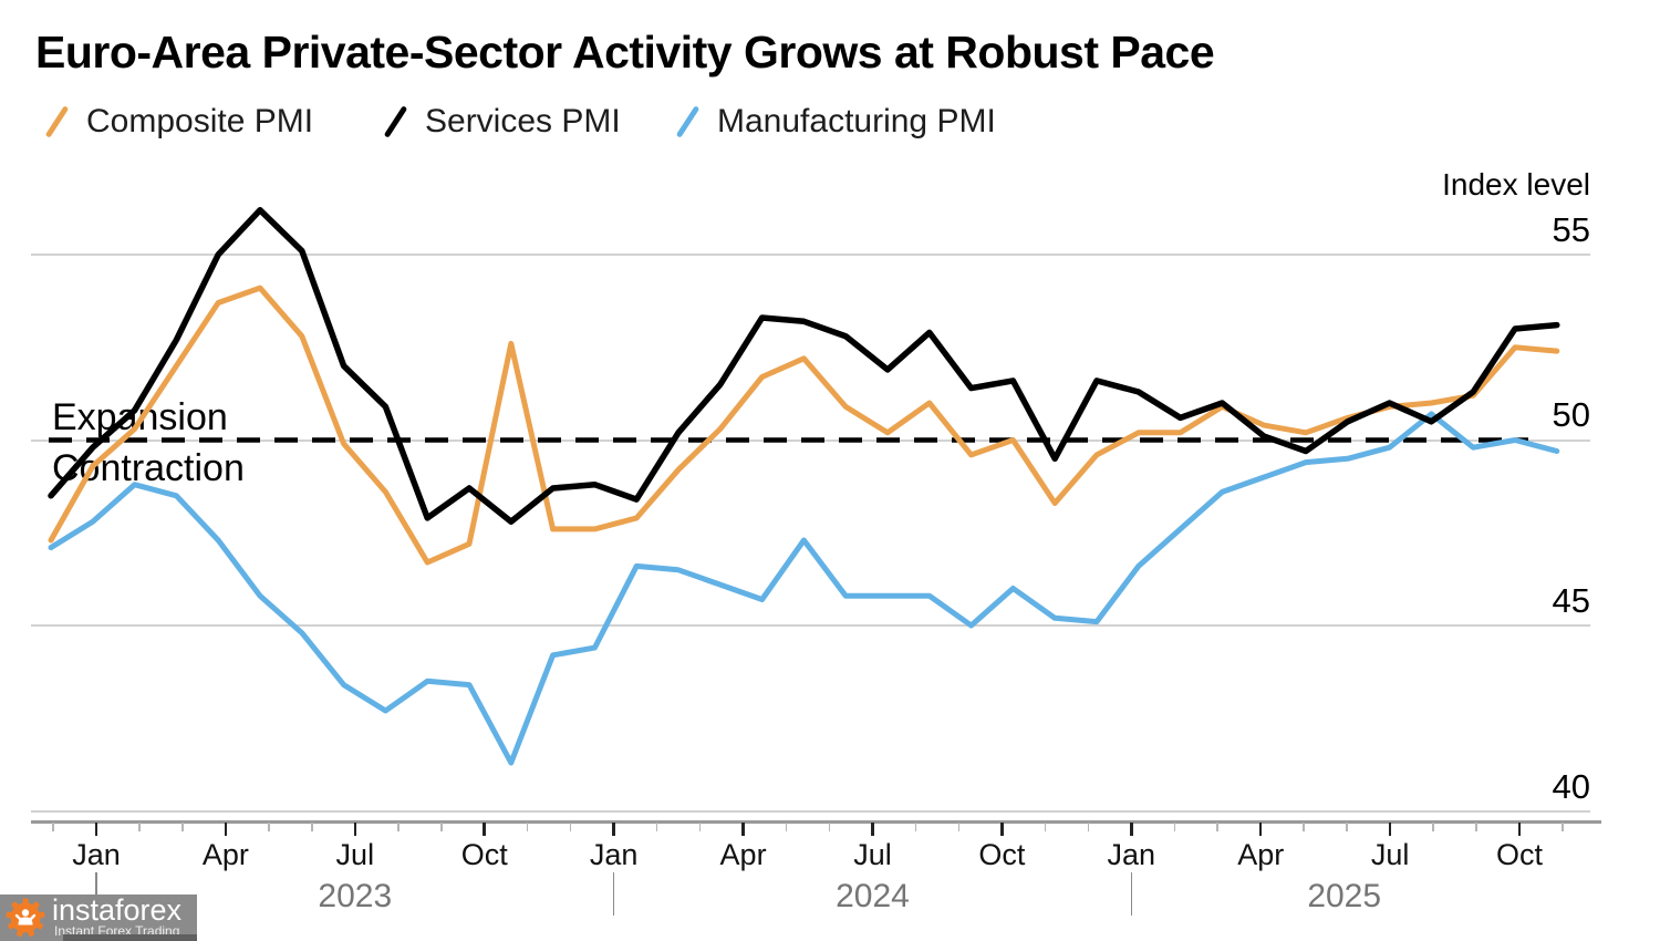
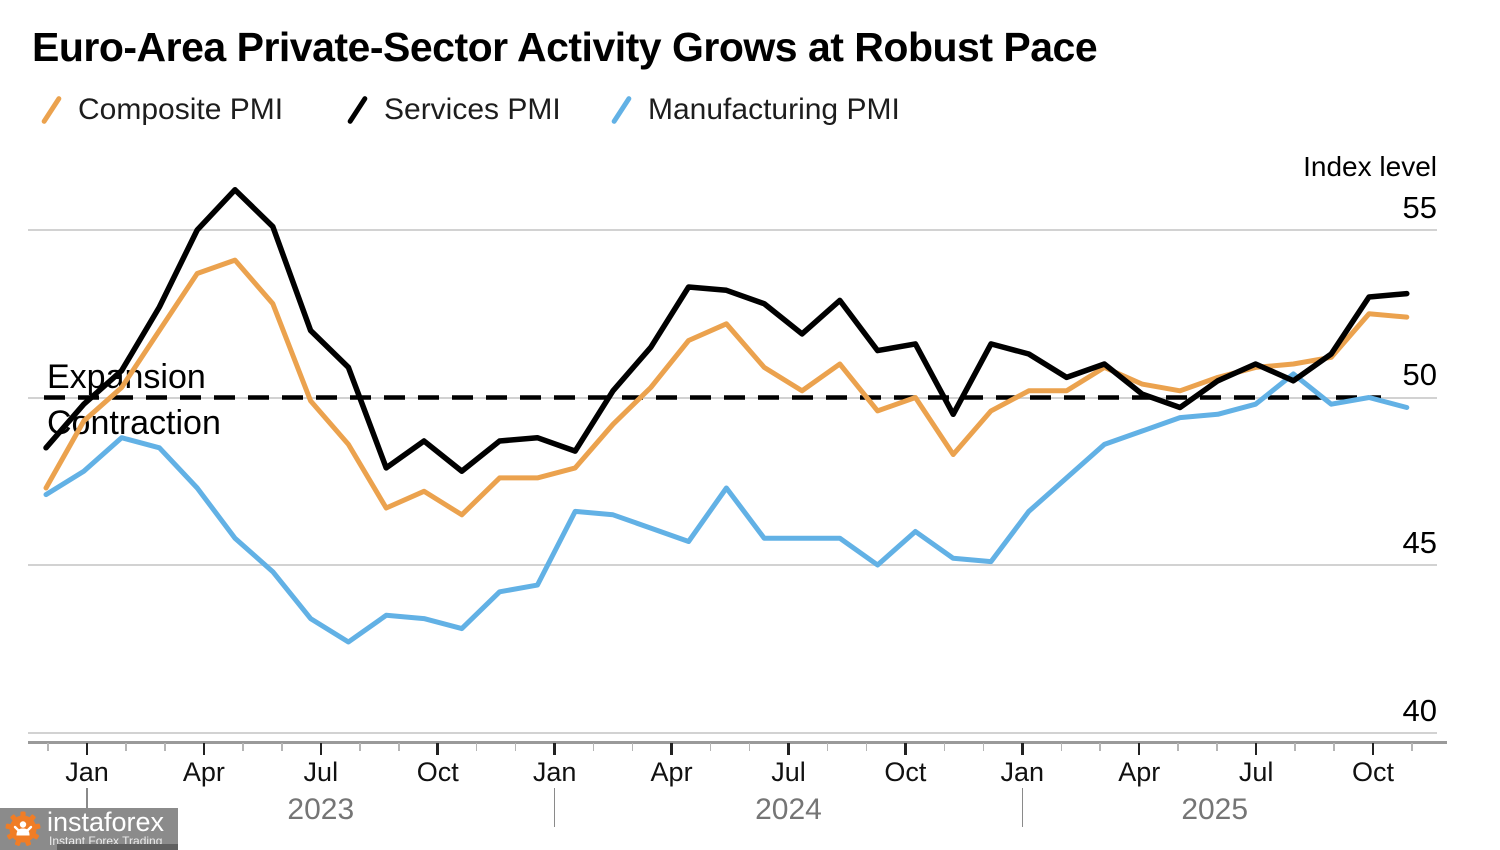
Composite PMI/Oct 2023: 52.6 -> 46.5
Manufacturing PMI/Oct 2023: 41.3 -> 43.1
